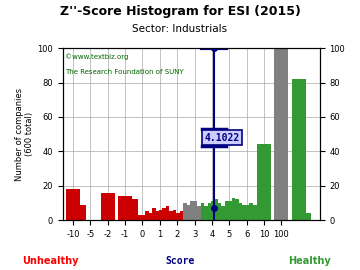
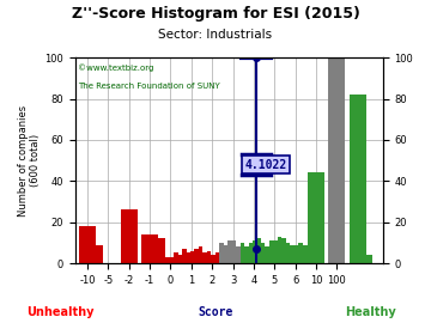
-2: 16 -> 26
